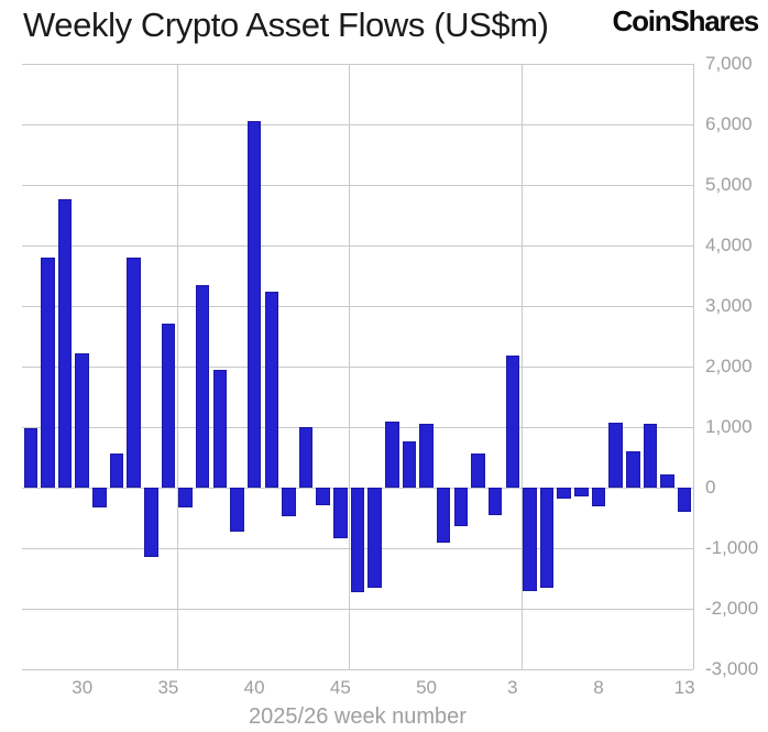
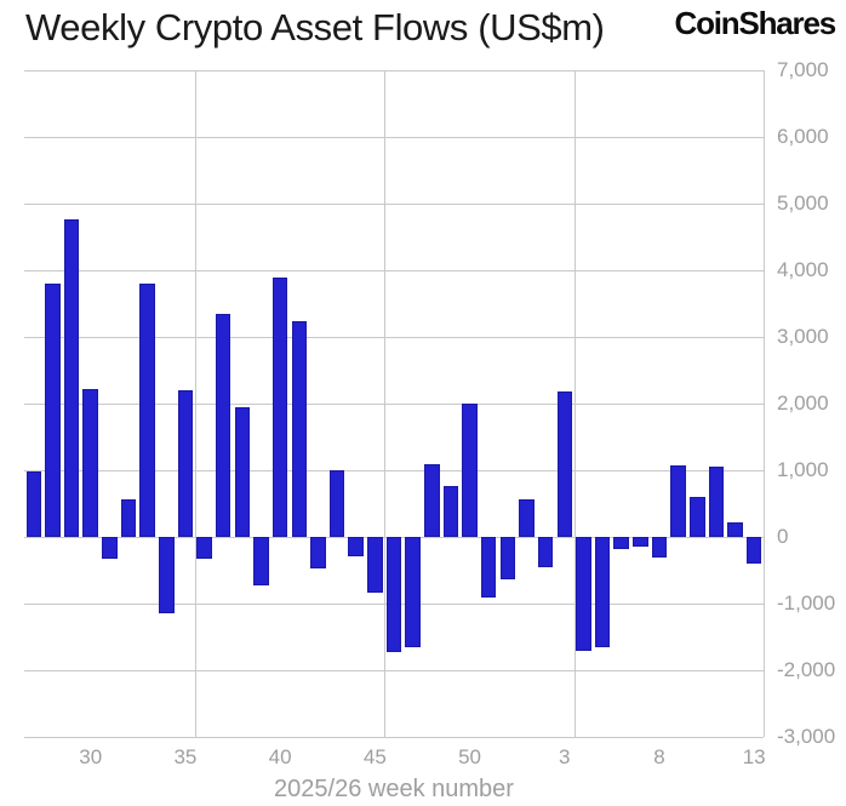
35: 2700 -> 2200
40: 6000 -> 3900
50: 1100 -> 2000
